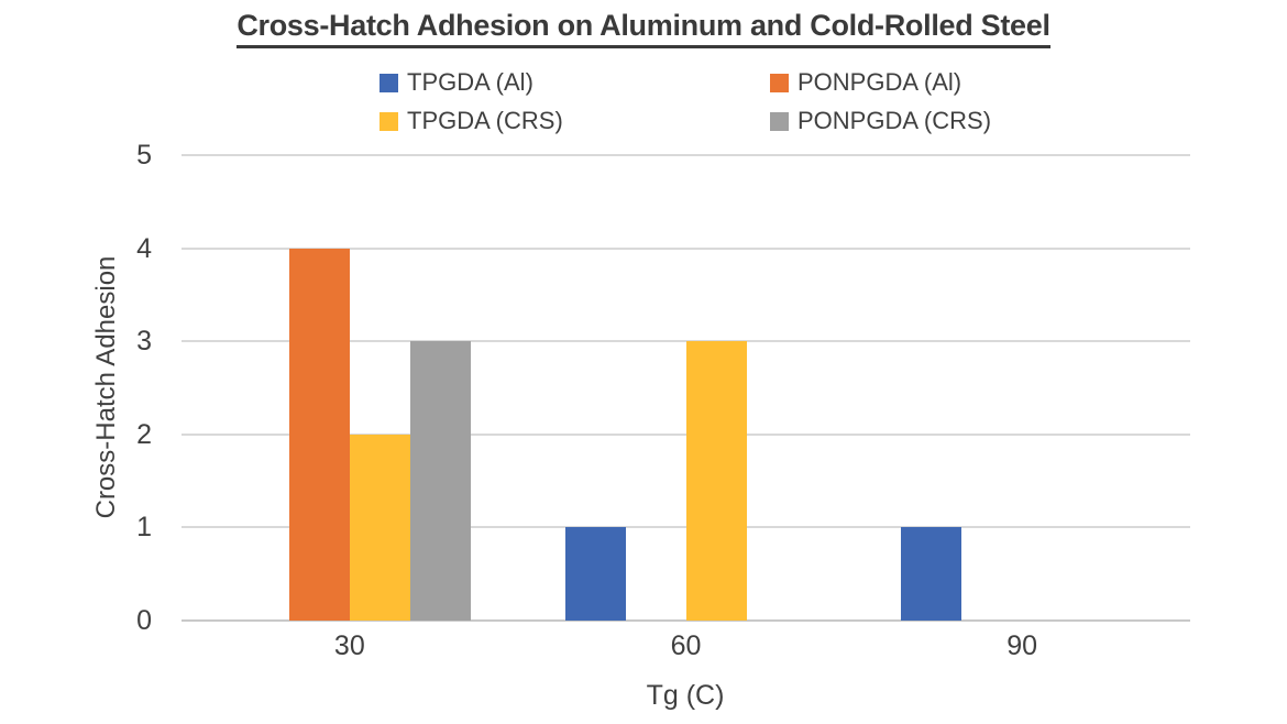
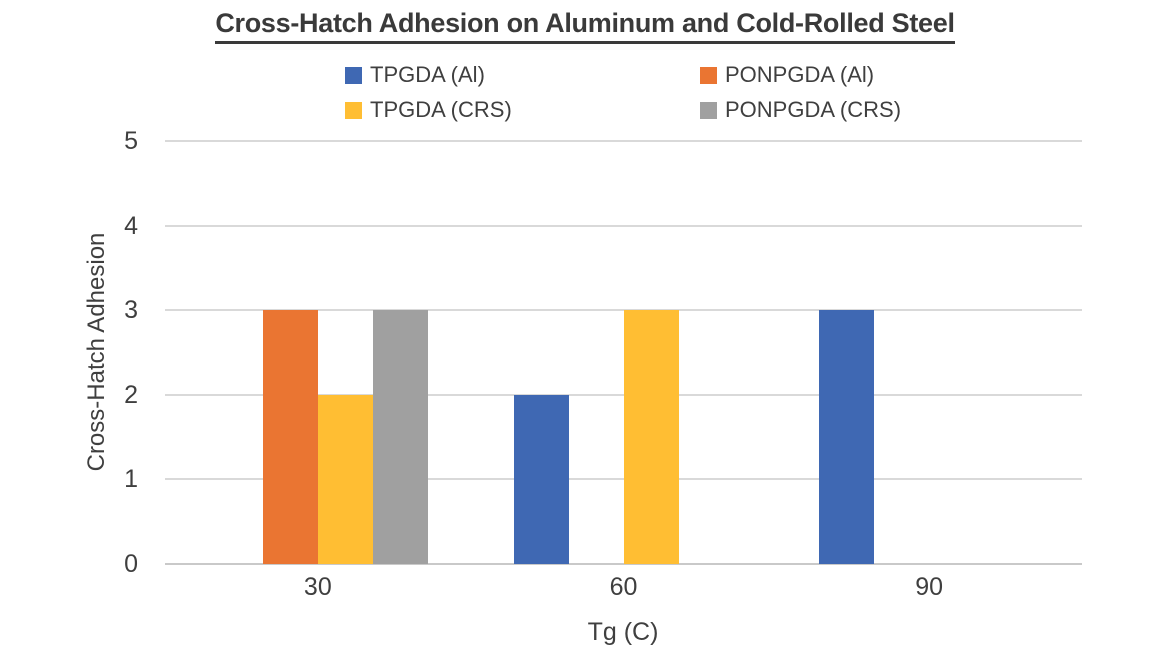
PONPGDA (Al)/30: 4 -> 3
TPGDA (Al)/60: 1 -> 2
TPGDA (Al)/90: 1 -> 3
